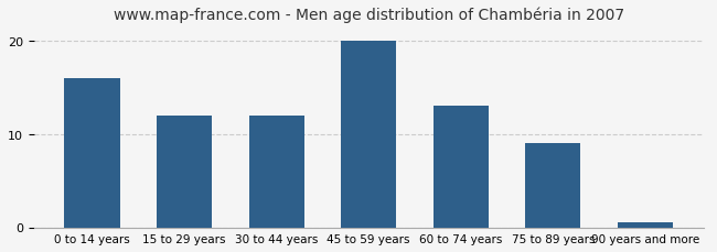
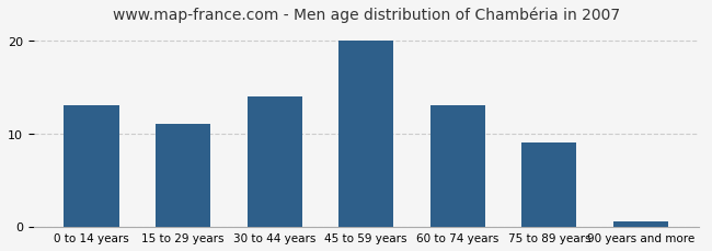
0 to 14 years: 16.0 -> 13.0
15 to 29 years: 12.0 -> 11.0
30 to 44 years: 12.0 -> 14.0
